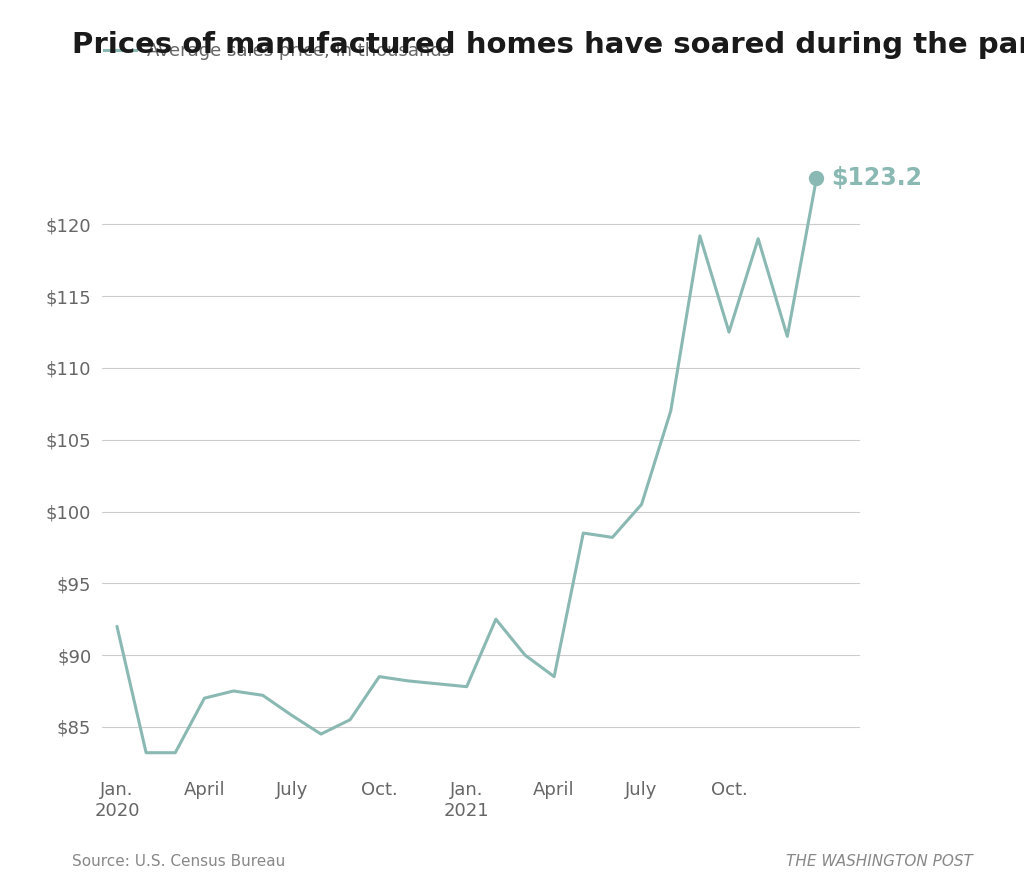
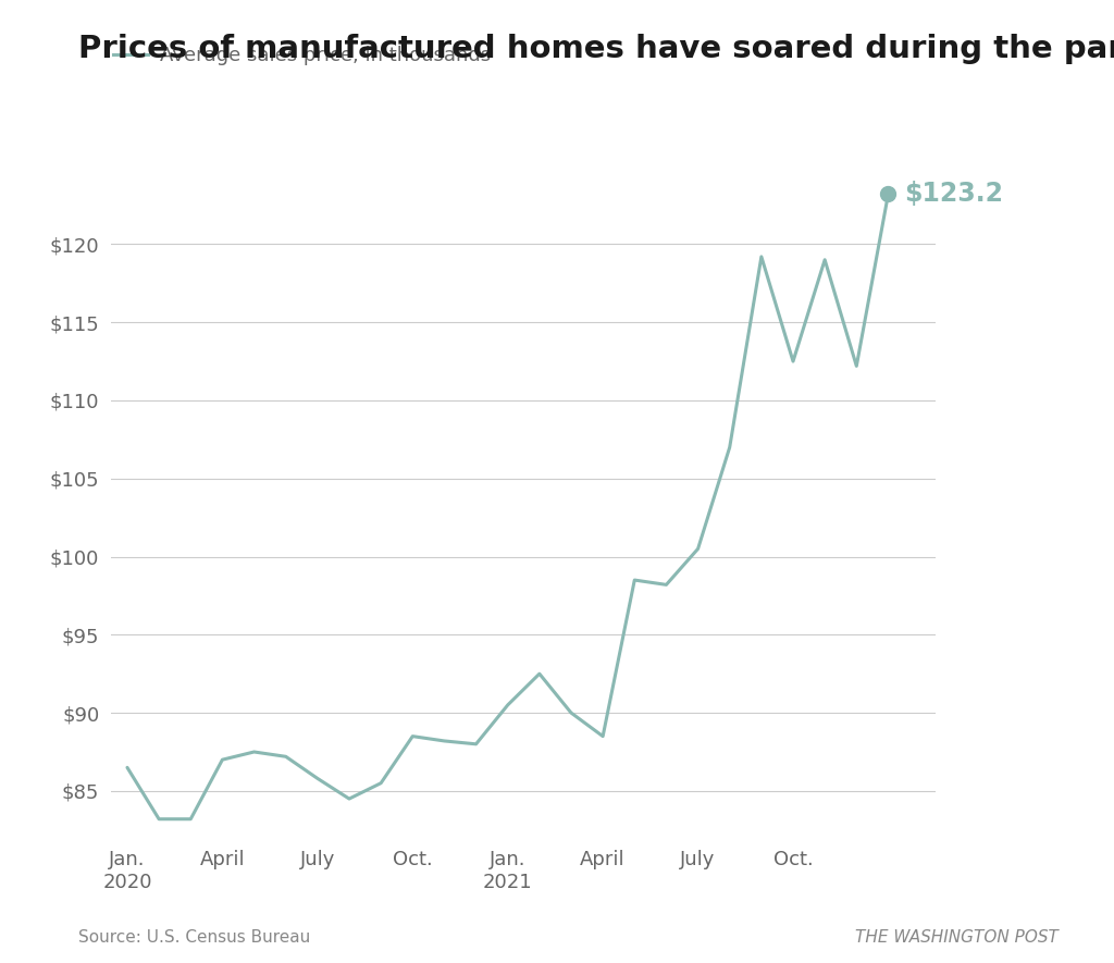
Jan. 2020: $92.0 -> $86.5
Jan. 2021: $87.8 -> $90.5
